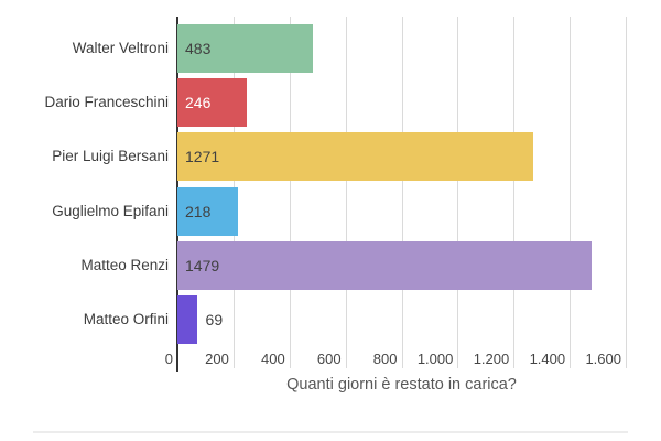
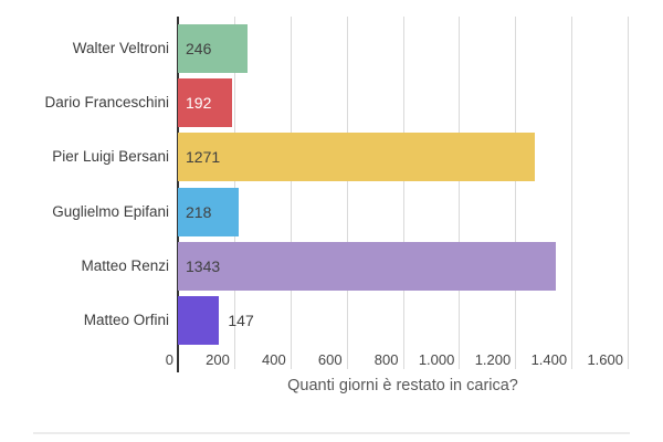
Walter Veltroni: 483 -> 246
Dario Franceschini: 246 -> 192
Matteo Renzi: 1479 -> 1343
Matteo Orfini: 69 -> 147
